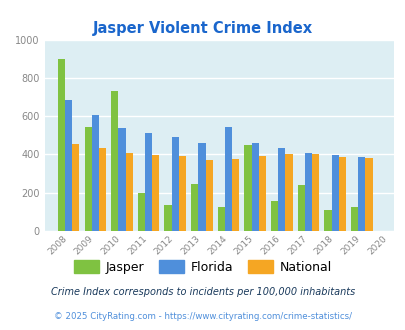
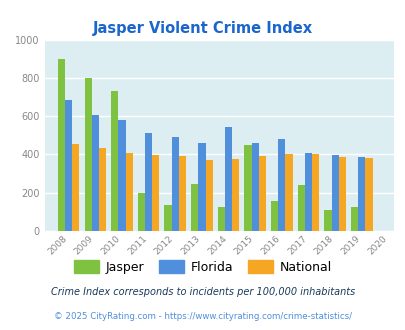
Jasper/2009: 540 -> 800
Florida/2010: 540 -> 580
Florida/2016: 440 -> 480
